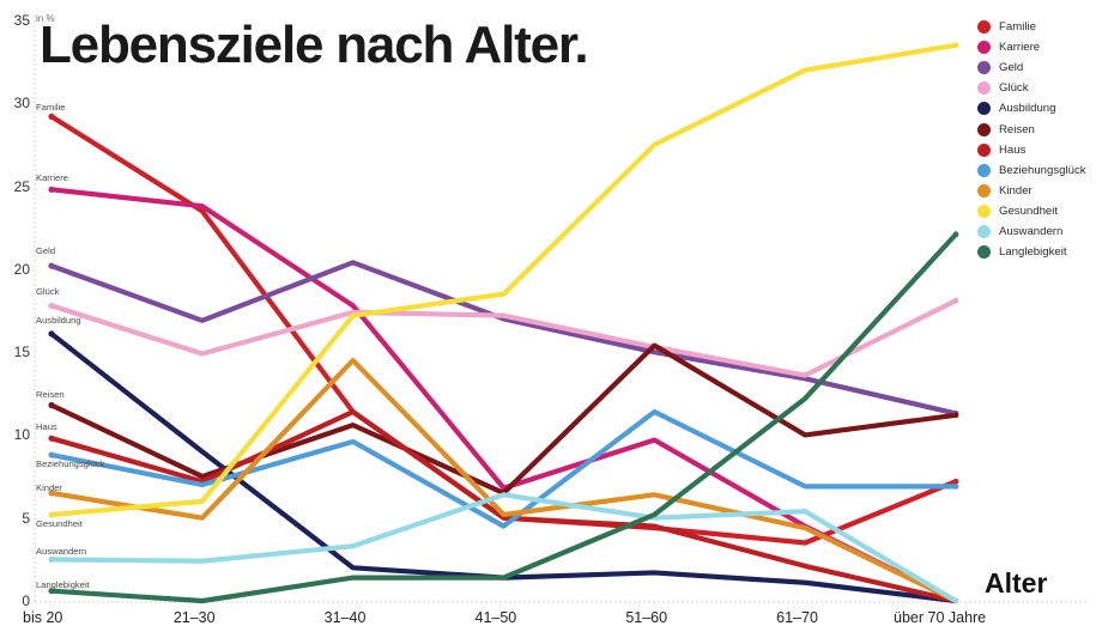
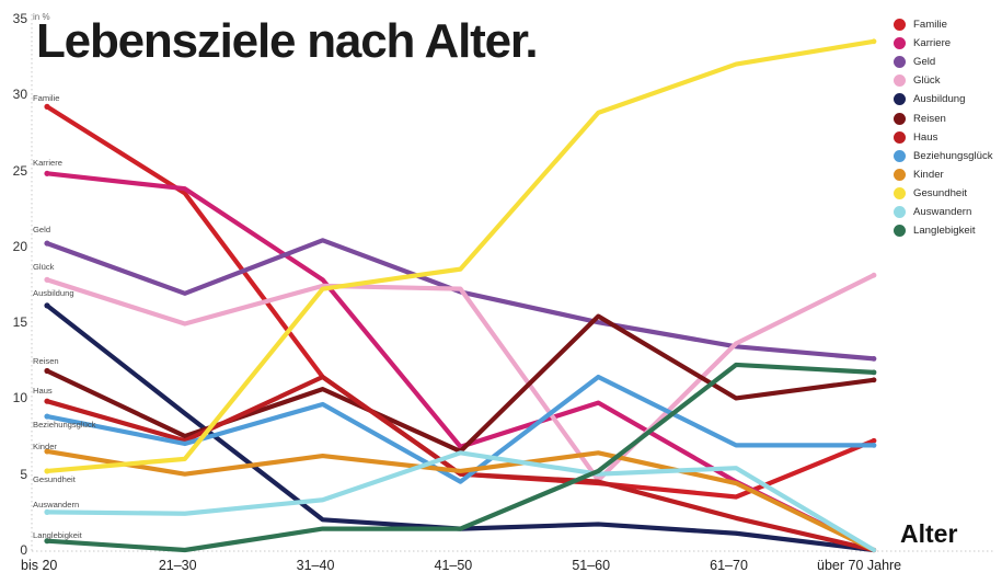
Kinder/31–40: 14.5 -> 6.2
Glück/51–60: 15.3 -> 4.6
Gesundheit/51–60: 27.5 -> 28.8
Geld/über 70 Jahre: 11.3 -> 12.6
Langlebigkeit/über 70 Jahre: 22.1 -> 11.7
